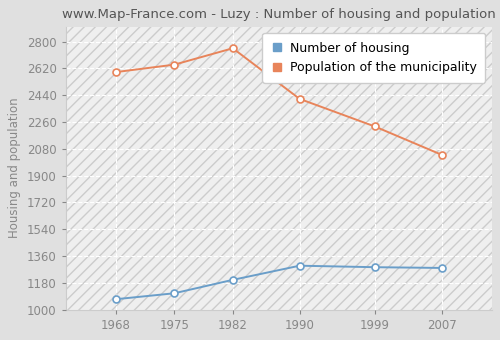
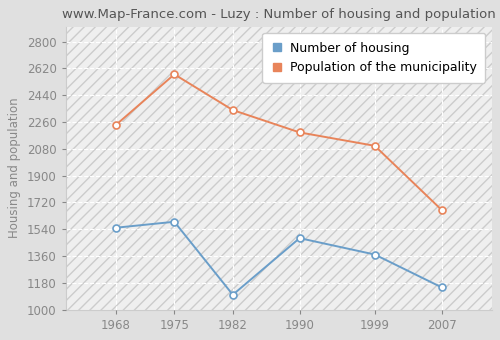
Number of housing/1968: 1070 -> 1550
Population of the municipality/1968: 2600 -> 2240
Number of housing/1975: 1110 -> 1590
Population of the municipality/1975: 2640 -> 2580
Number of housing/1982: 1200 -> 1100
Population of the municipality/1982: 2760 -> 2340
Number of housing/1990: 1300 -> 1480
Population of the municipality/1990: 2420 -> 2190
Number of housing/1999: 1280 -> 1370
Population of the municipality/1999: 2230 -> 2100
Number of housing/2007: 1280 -> 1150
Population of the municipality/2007: 2040 -> 1670
